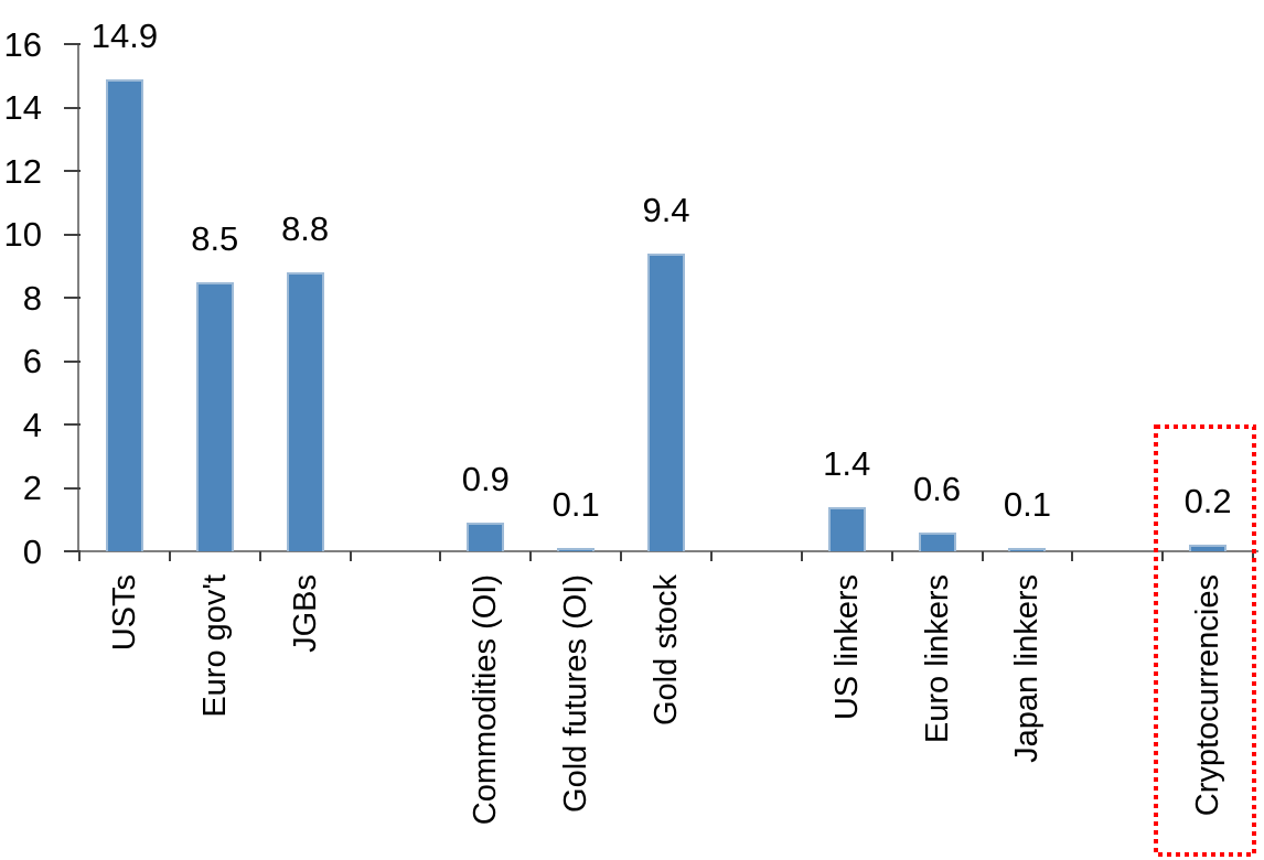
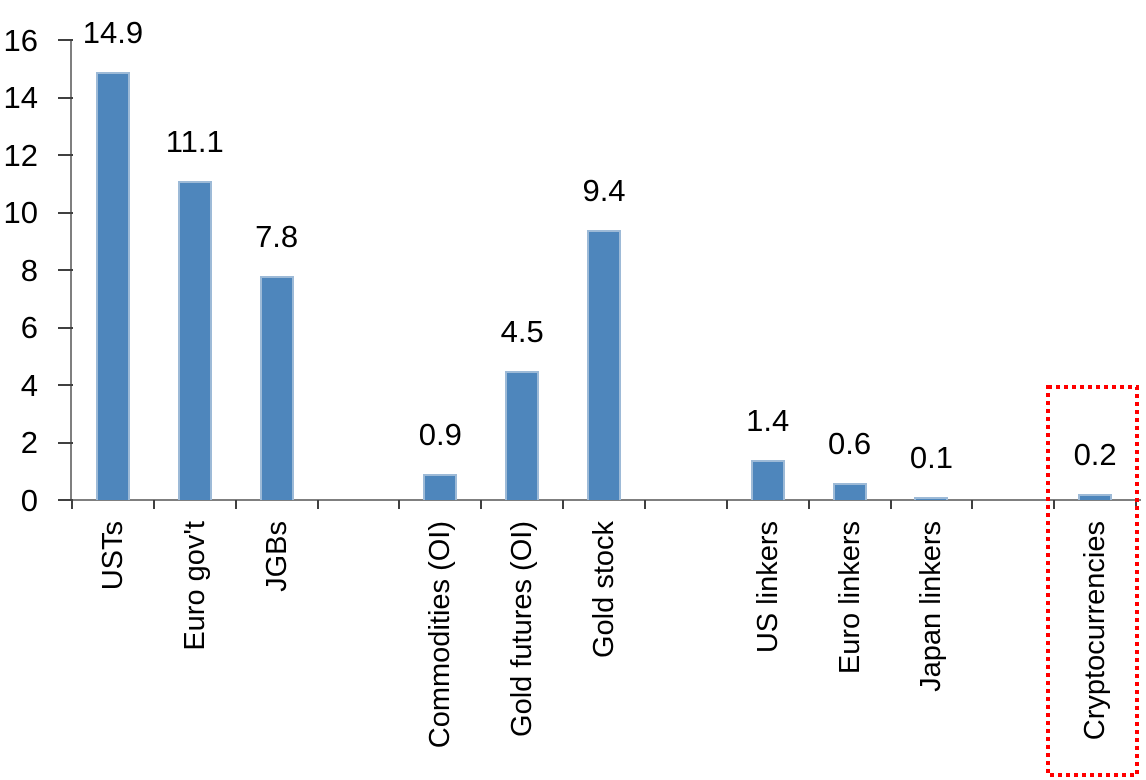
Euro gov't: 8.5 -> 11.1
JGBs: 8.8 -> 7.8
Gold futures (OI): 0.1 -> 4.5
